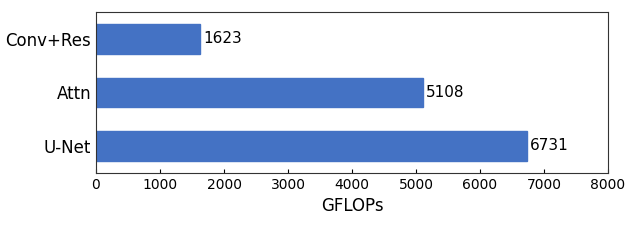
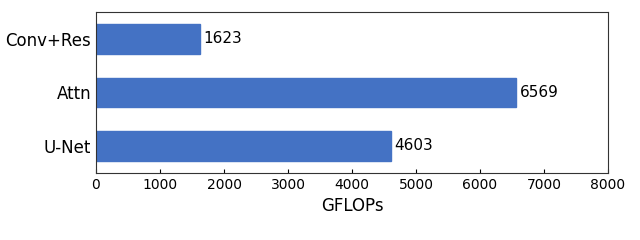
Attn: 5108 -> 6569
U-Net: 6731 -> 4603
